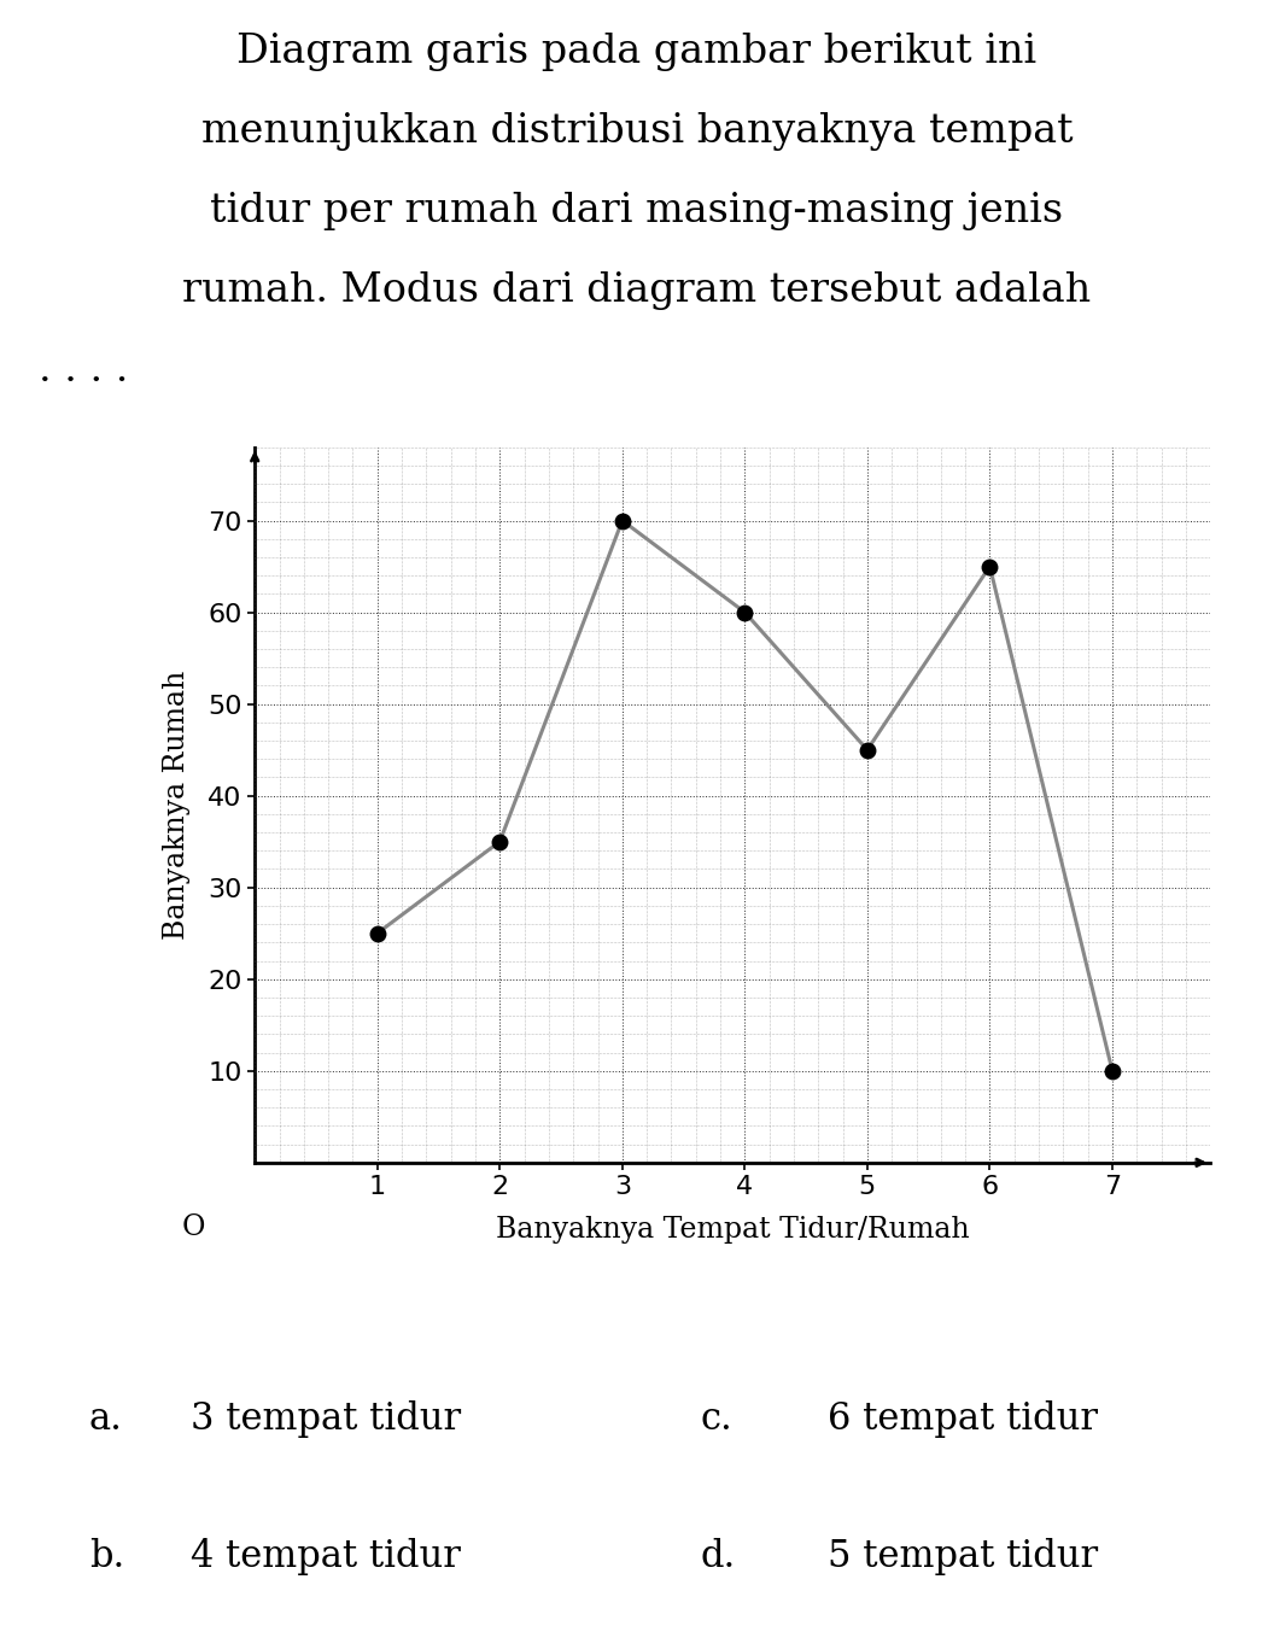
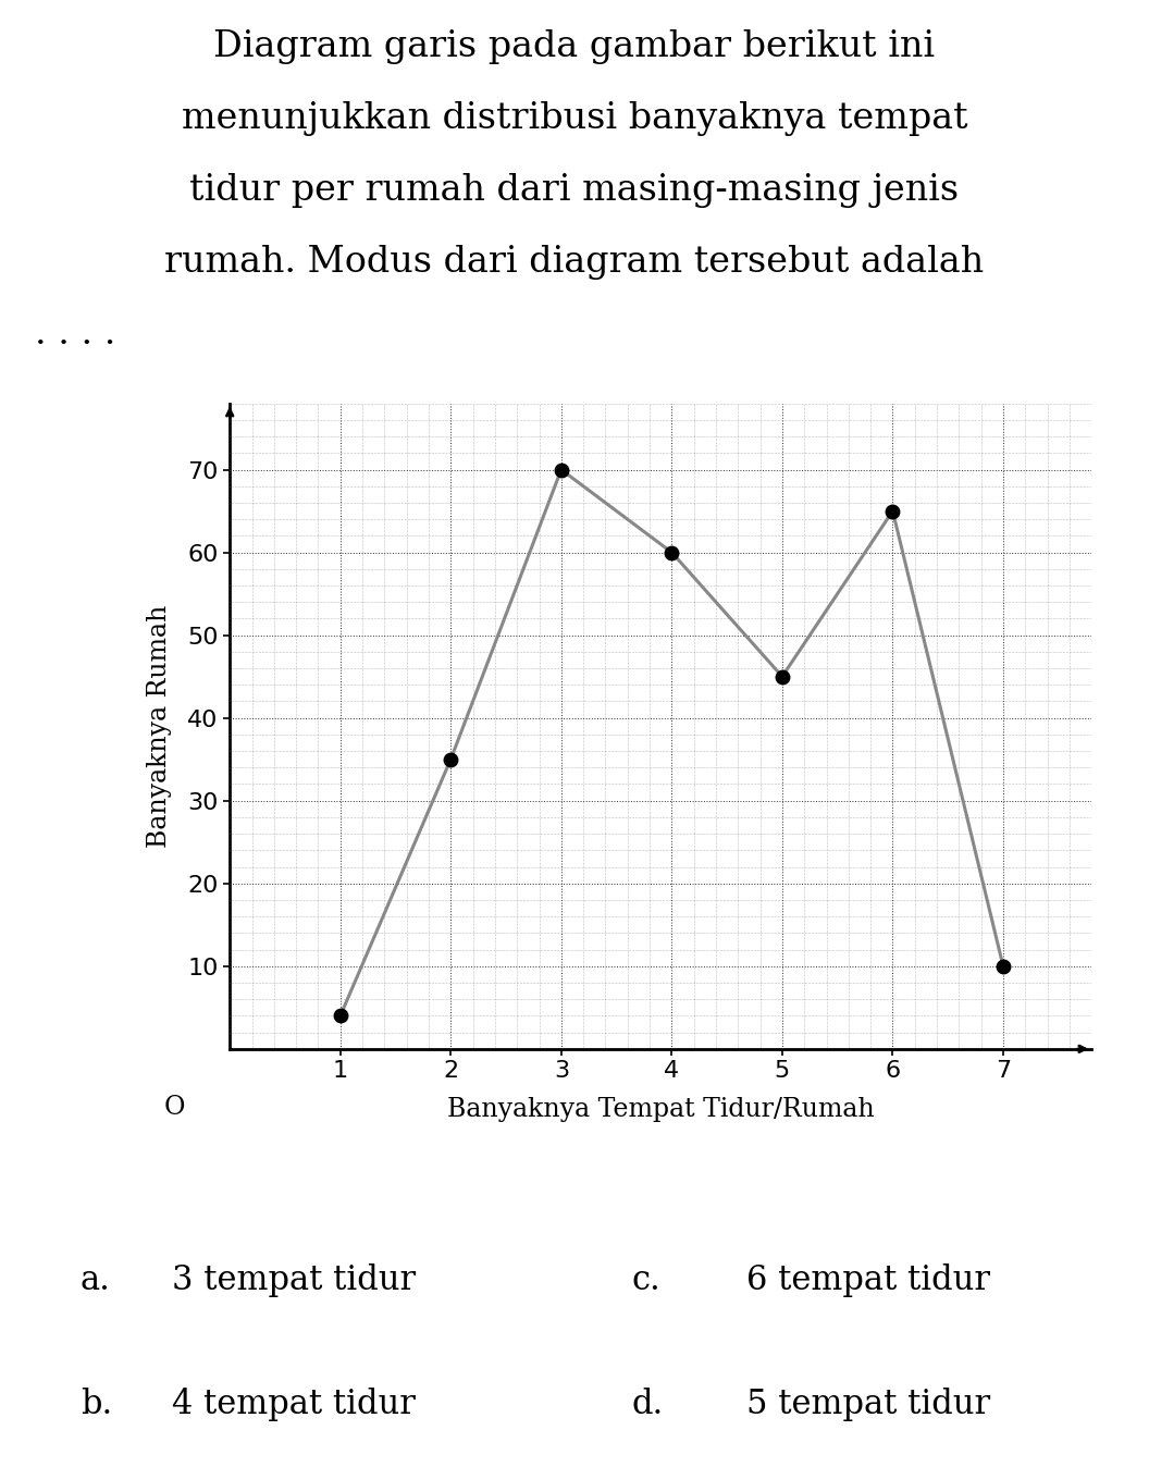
1: 25 -> 4
